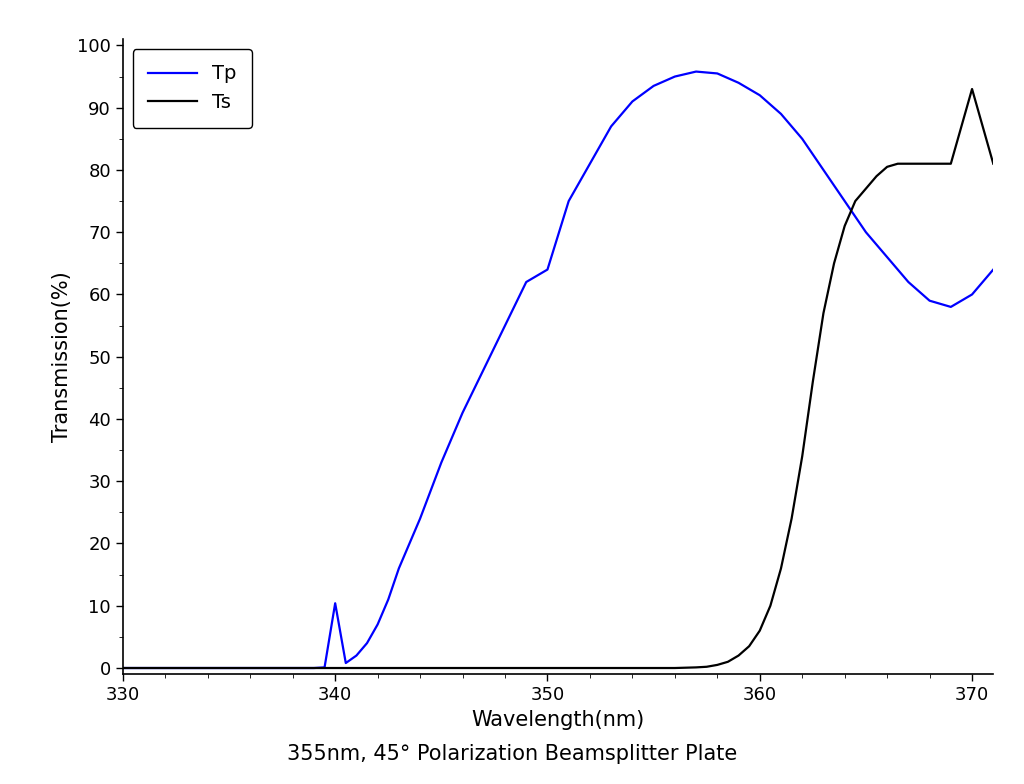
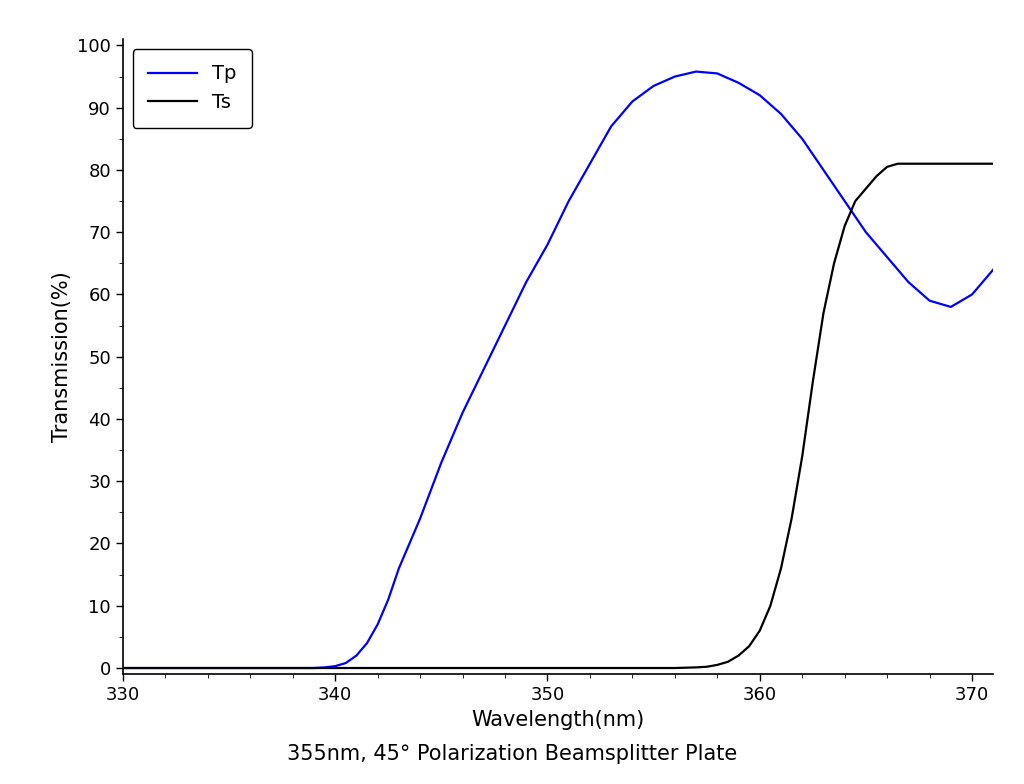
Tp/340: 10.4 -> 0.3
Tp/350: 64.0 -> 68.0
Ts/370: 93.0 -> 81.0
